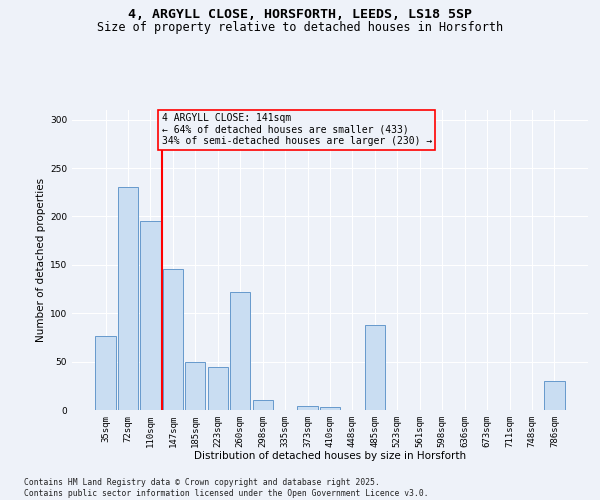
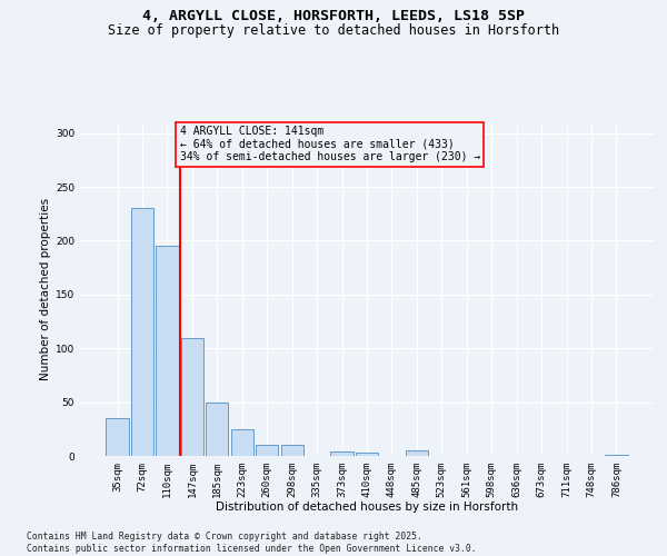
35sqm: 76 -> 35
147sqm: 146 -> 110
223sqm: 44 -> 25
260sqm: 122 -> 10
485sqm: 88 -> 5
786sqm: 30 -> 1
